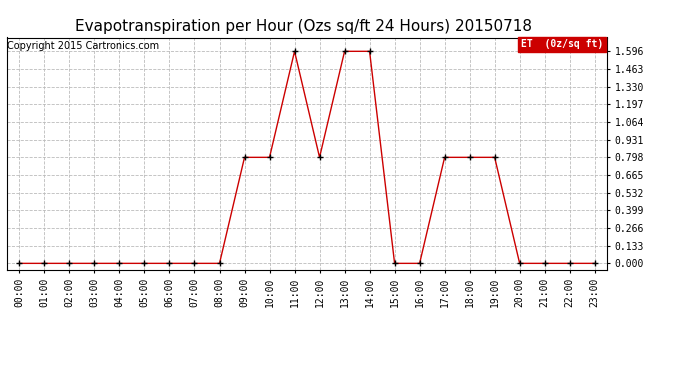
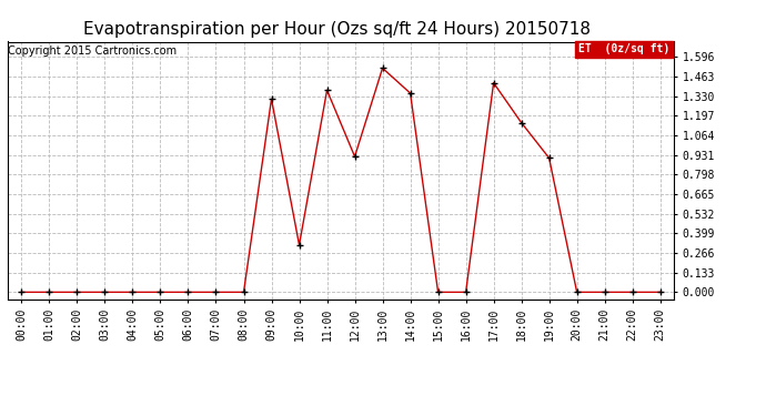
09:00: 0.80 -> 1.31
10:00: 0.80 -> 0.32
11:00: 1.60 -> 1.37
12:00: 0.80 -> 0.92
13:00: 1.60 -> 1.52
14:00: 1.60 -> 1.35
17:00: 0.80 -> 1.42
18:00: 0.80 -> 1.15
19:00: 0.80 -> 0.91
